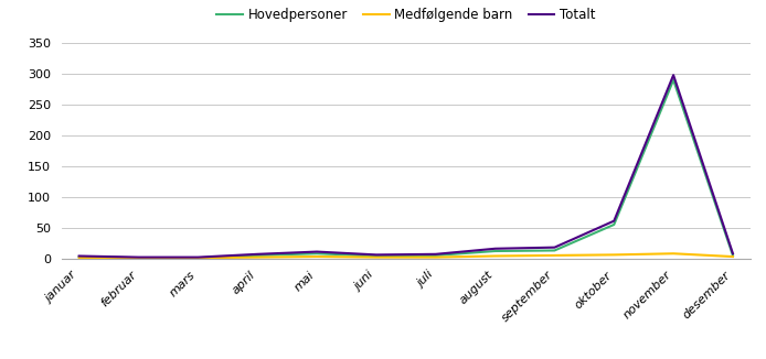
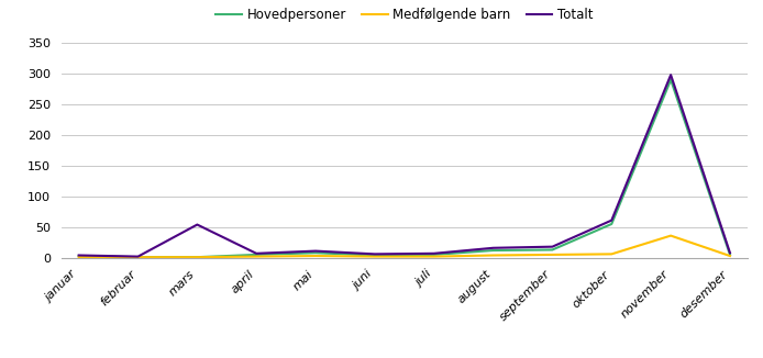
Totalt/mars: 2 -> 54
Medfølgende barn/november: 8 -> 36
